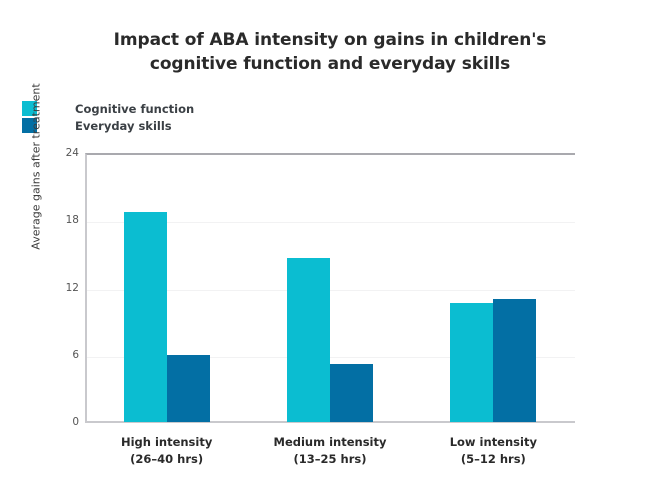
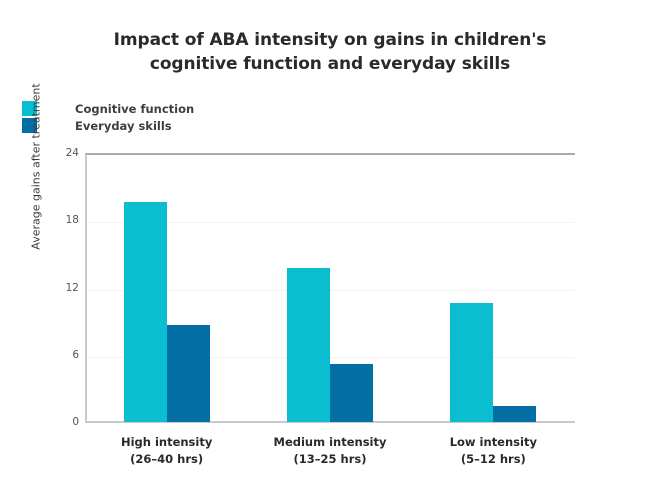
Cognitive function/High intensity (26–40 hrs): 18.7 -> 19.6
Everyday skills/High intensity (26–40 hrs): 6.0 -> 8.7
Cognitive function/Medium intensity (13–25 hrs): 14.6 -> 13.7
Everyday skills/Low intensity (5–12 hrs): 11.0 -> 1.4
